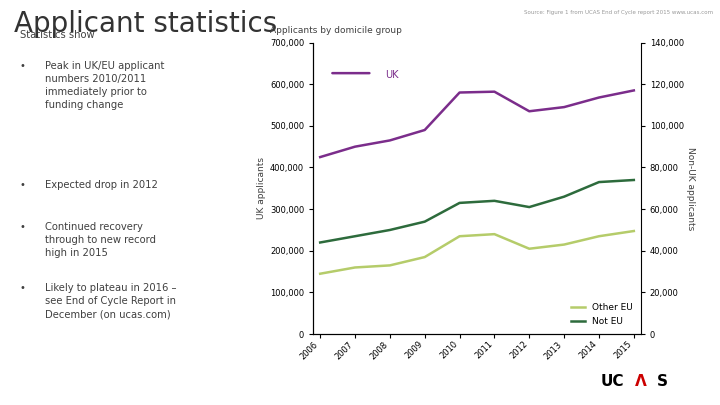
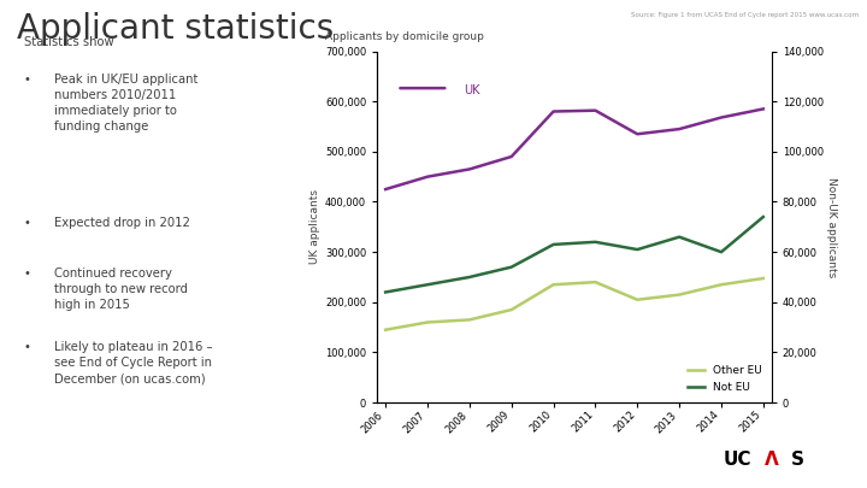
Not EU/2014: 73,000 -> 60,000
